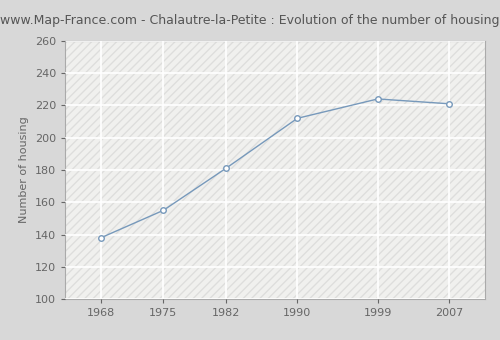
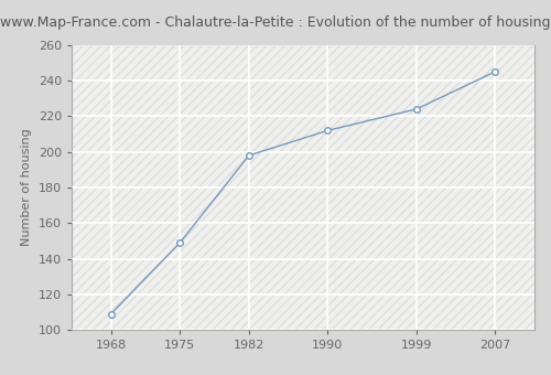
1968: 138 -> 109
1975: 155 -> 149
1982: 181 -> 198
2007: 221 -> 245
